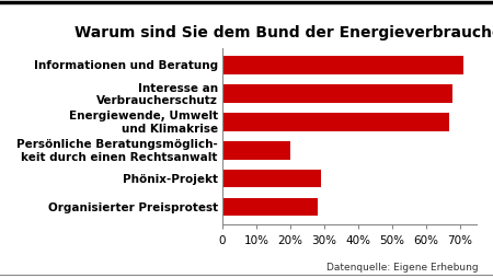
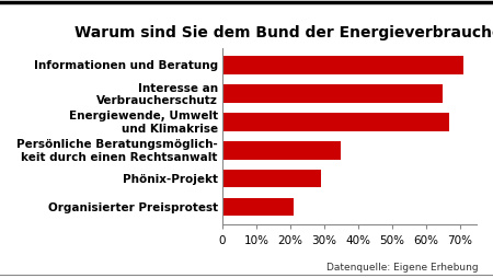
Interesse an Verbraucherschutz: 68% -> 65%
Persönliche Beratungsmöglich- keit durch einen Rechtsanwalt: 20% -> 35%
Organisierter Preisprotest: 28% -> 21%
